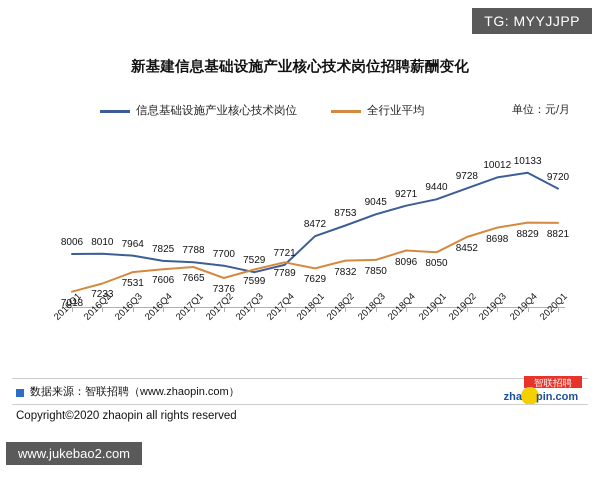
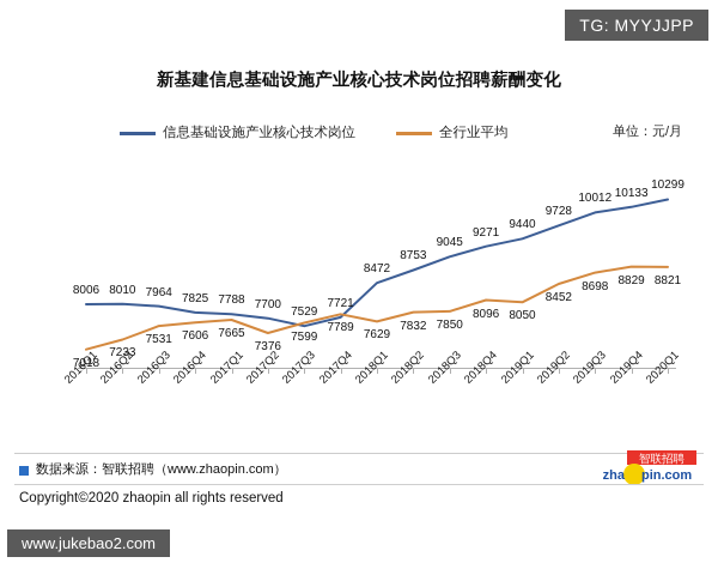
信息基础设施产业核心技术岗位/2020Q1: 9720 -> 10299
